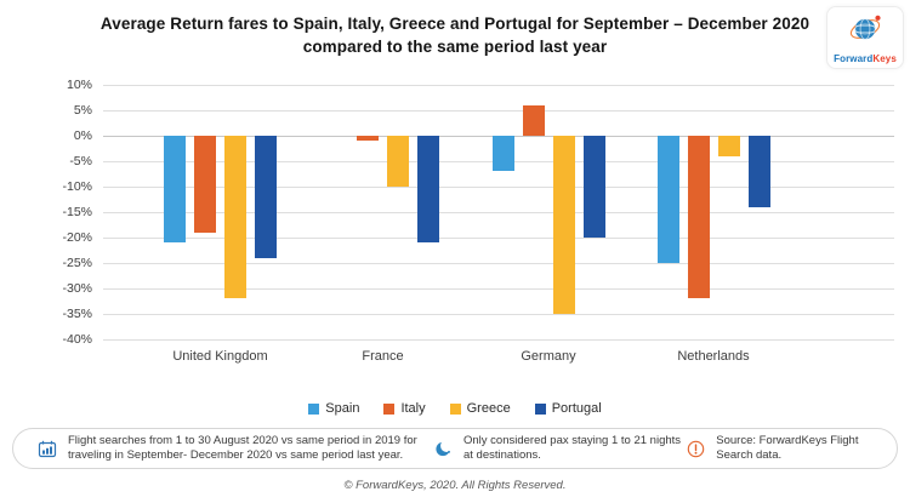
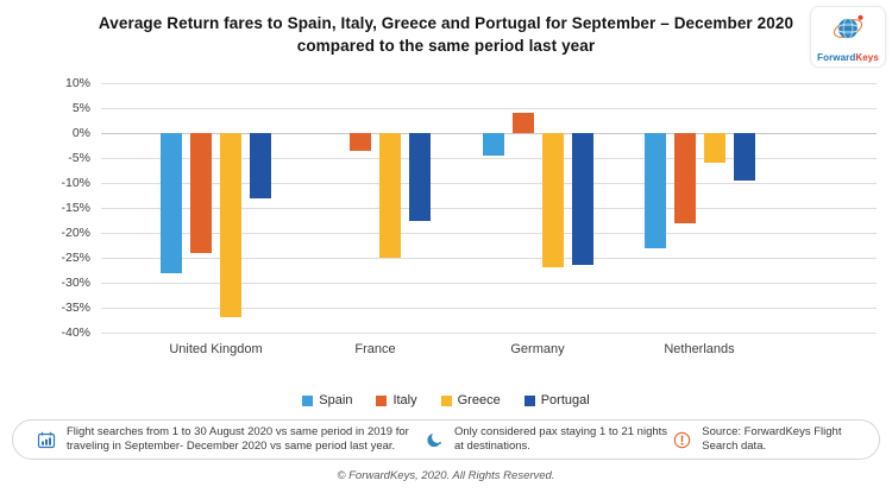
Spain/United Kingdom: -21% -> -28%
Italy/United Kingdom: -19% -> -24%
Greece/United Kingdom: -32% -> -37%
Portugal/United Kingdom: -24% -> -13%
Italy/France: -1% -> -4%
Greece/France: -10% -> -25%
Portugal/France: -21% -> -18%
Spain/Germany: -7% -> -4%
Italy/Germany: 6% -> 4%
Greece/Germany: -35% -> -27%
Portugal/Germany: -20% -> -26%
Spain/Netherlands: -25% -> -23%
Italy/Netherlands: -32% -> -18%
Greece/Netherlands: -4% -> -6%
Portugal/Netherlands: -14% -> -10%
